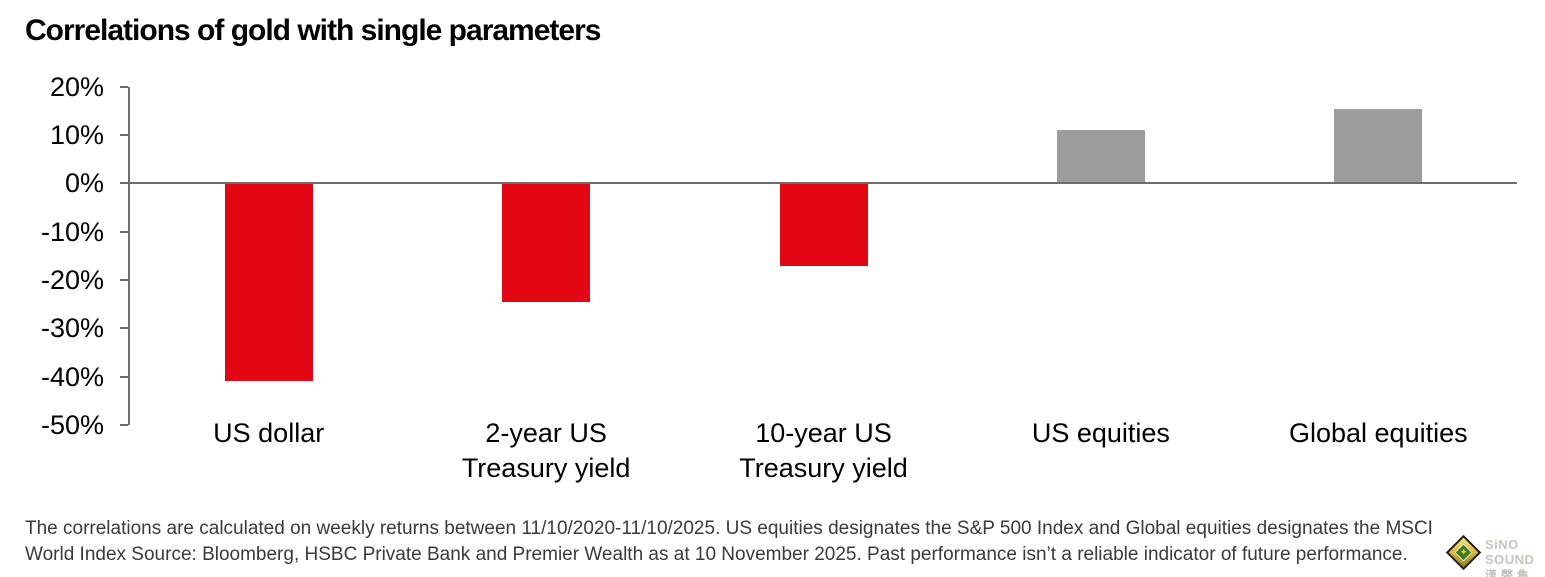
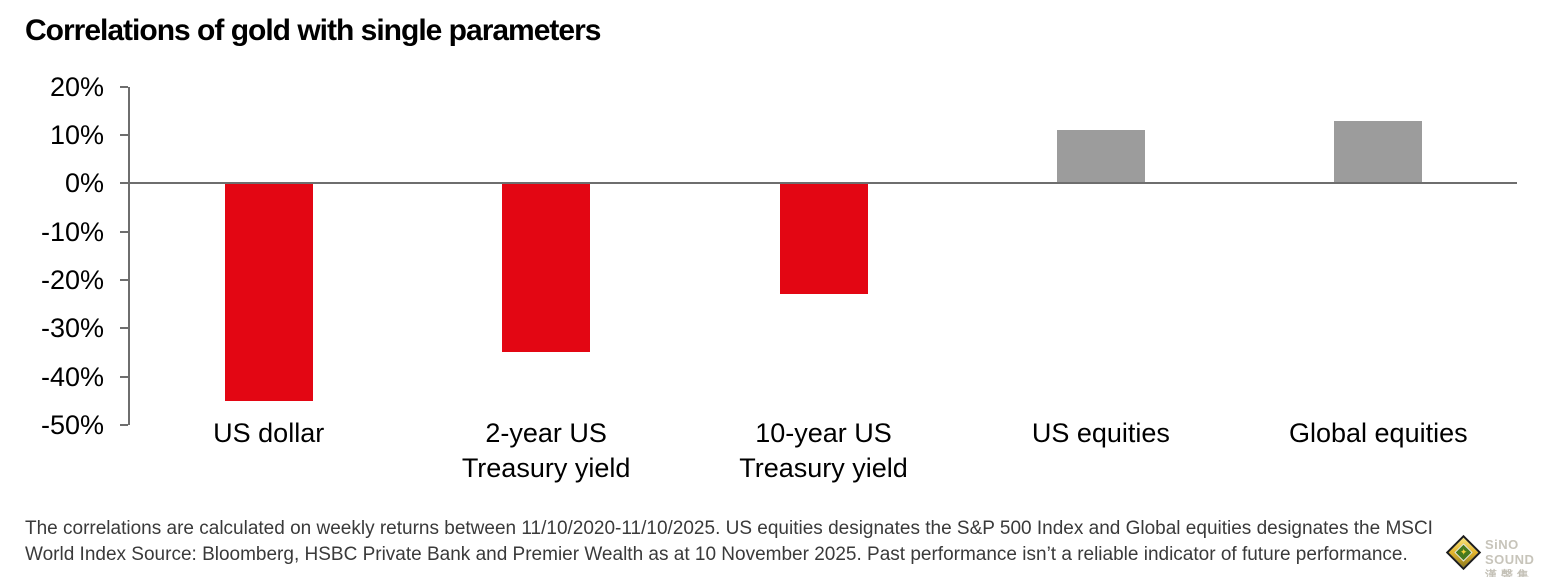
US dollar: -41% -> -45%
2-year US Treasury yield: -24% -> -35%
10-year US Treasury yield: -17% -> -23%
Global equities: 16% -> 13%
